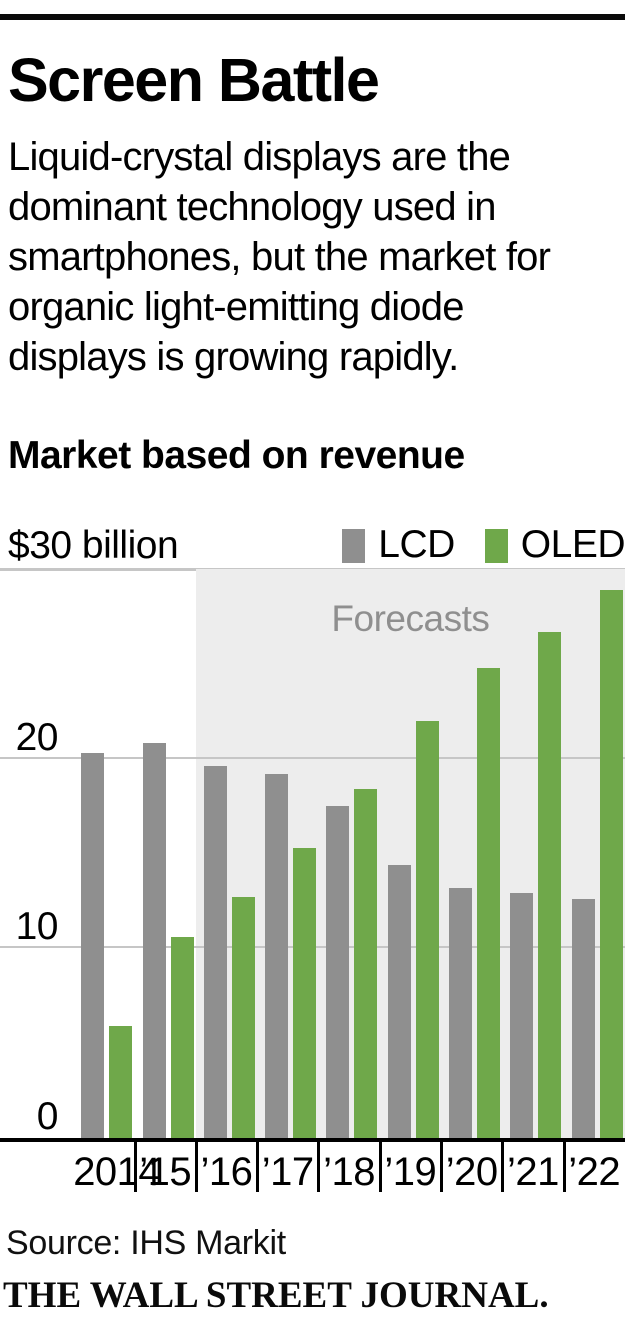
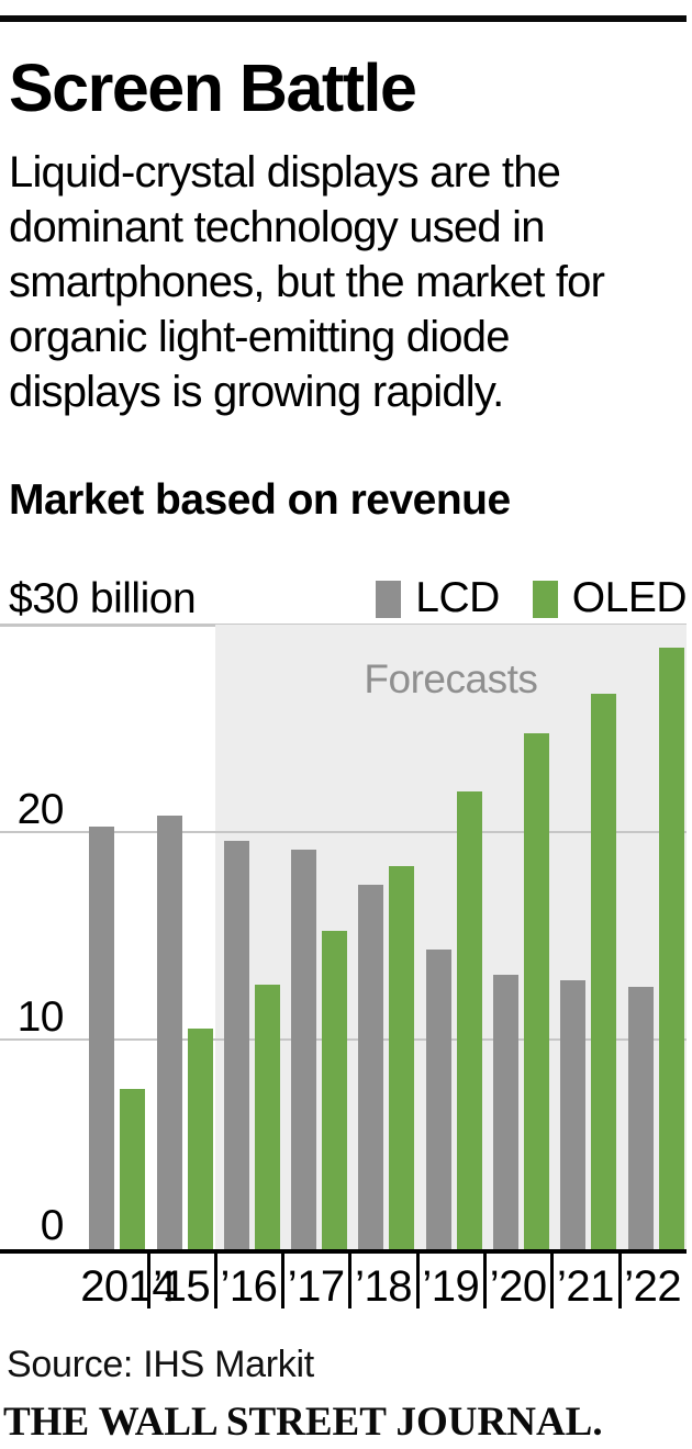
OLED/2014: 5.9 -> 7.7
